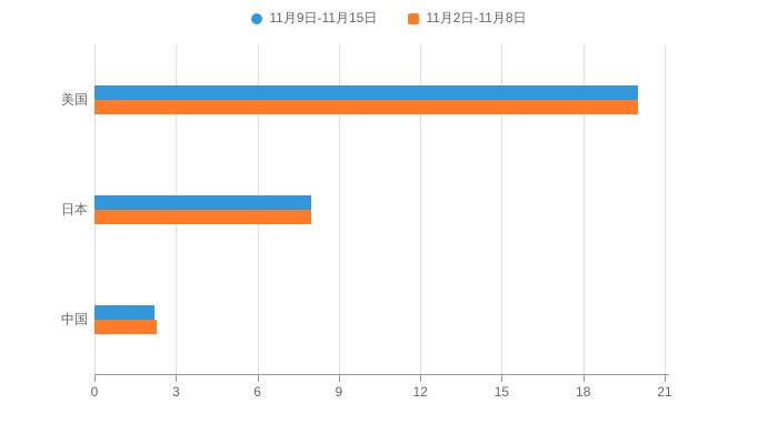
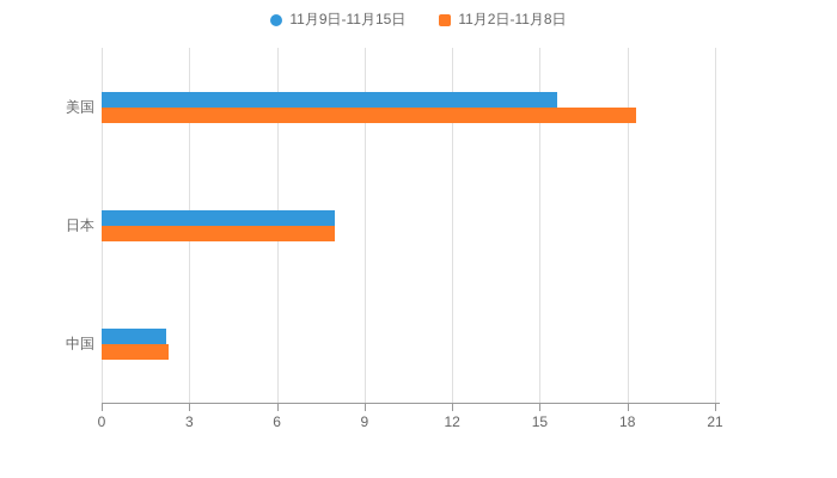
11月9日-11月15日/美国: 20.0 -> 15.6
11月2日-11月8日/美国: 20.0 -> 18.3
